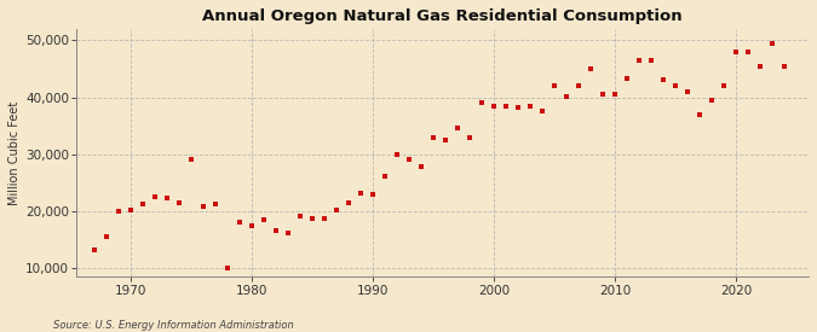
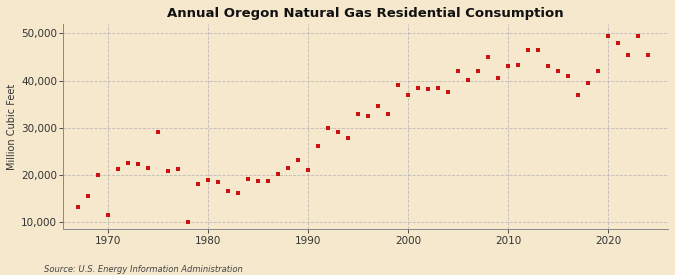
1970: 20,200 -> 11,500
1980: 17,500 -> 19,000
1990: 23,000 -> 21,000
2000: 38,500 -> 37,000
2010: 40,500 -> 43,000
2020: 48,000 -> 49,500
